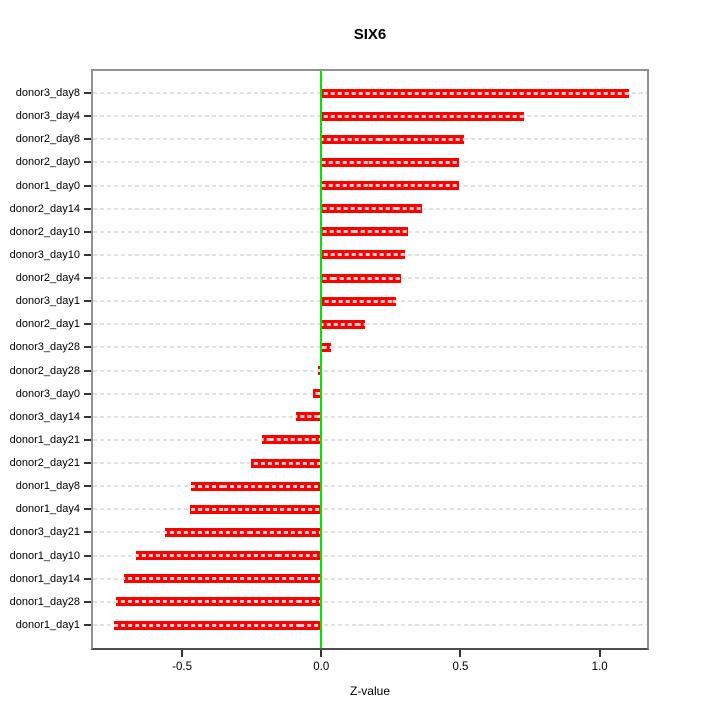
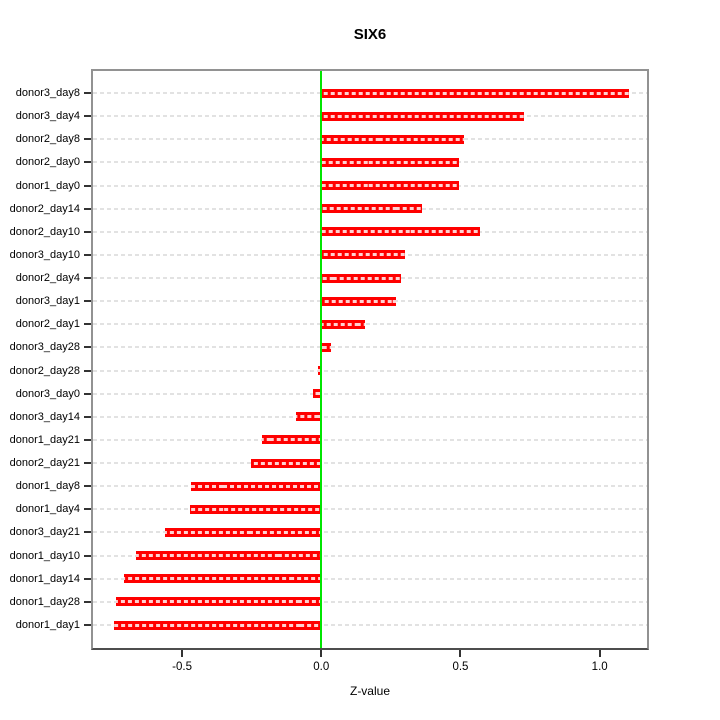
donor2_day10: 0.31 -> 0.57
